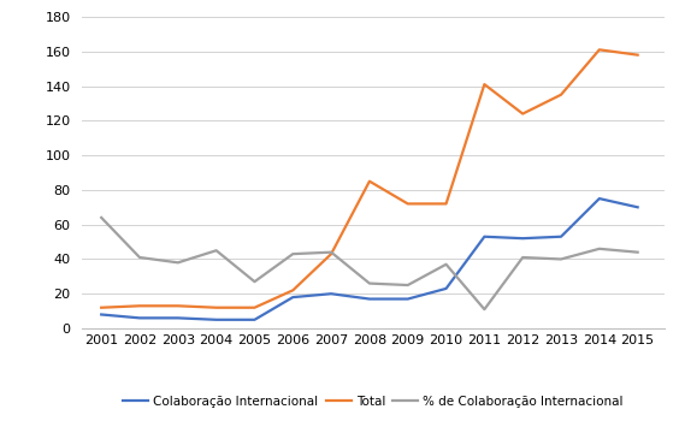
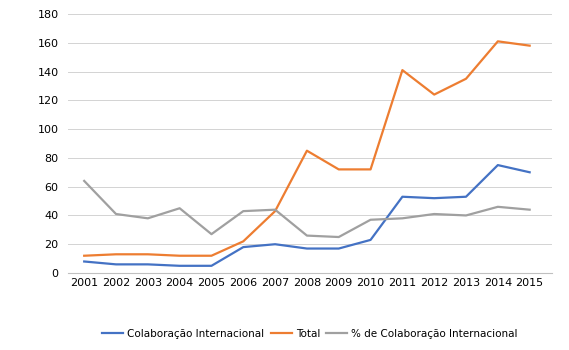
% de Colaboração Internacional/2011: 11 -> 38
